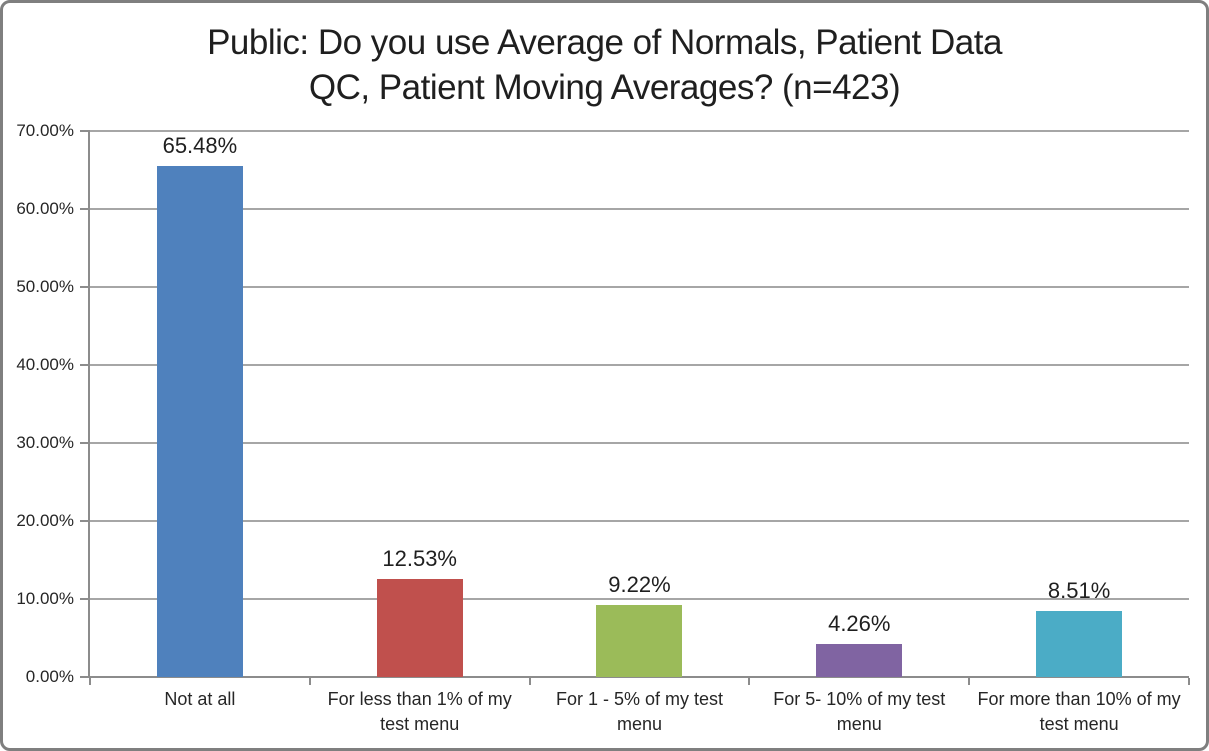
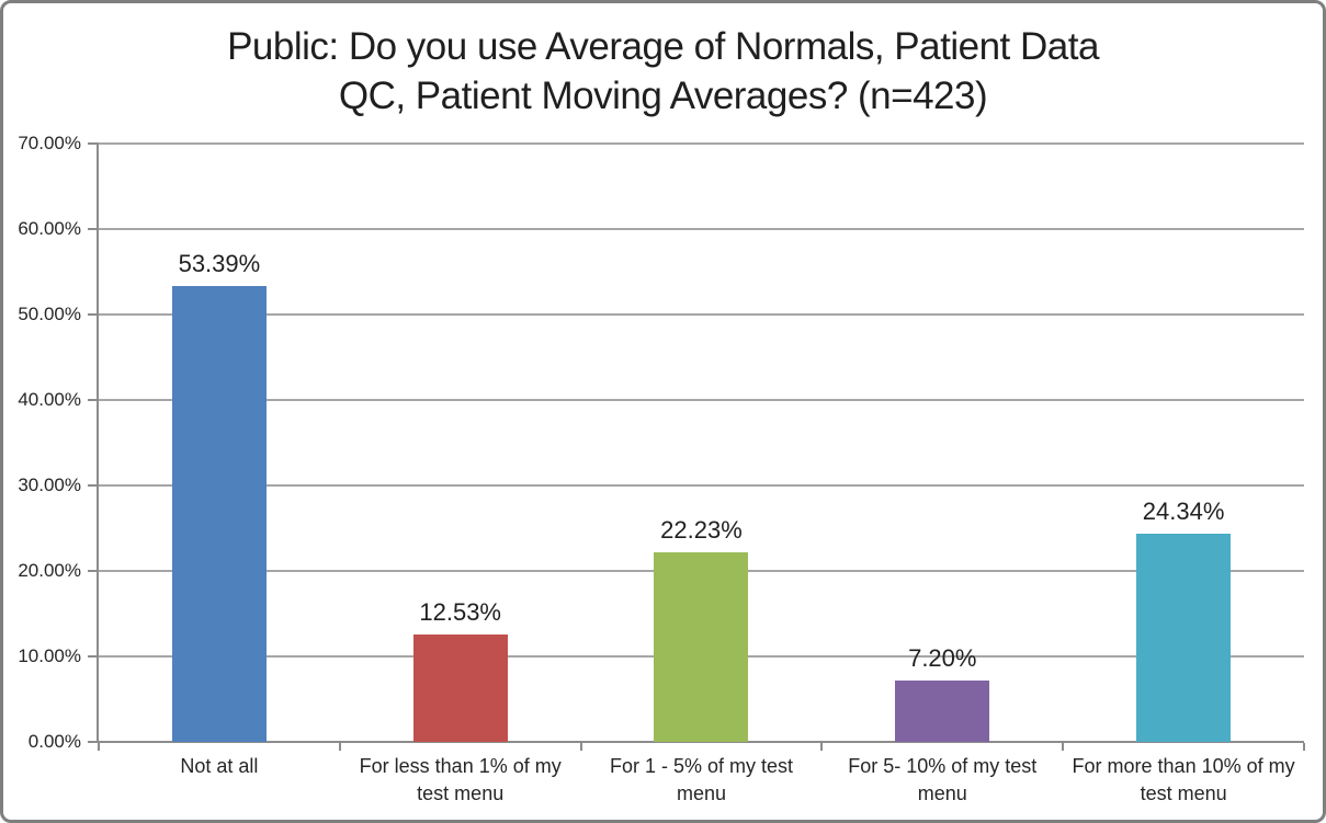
Not at all: 65.48% -> 53.39%
For 1 - 5% of my test menu: 9.22% -> 22.23%
For 5- 10% of my test menu: 4.26% -> 7.20%
For more than 10% of my test menu: 8.51% -> 24.34%
